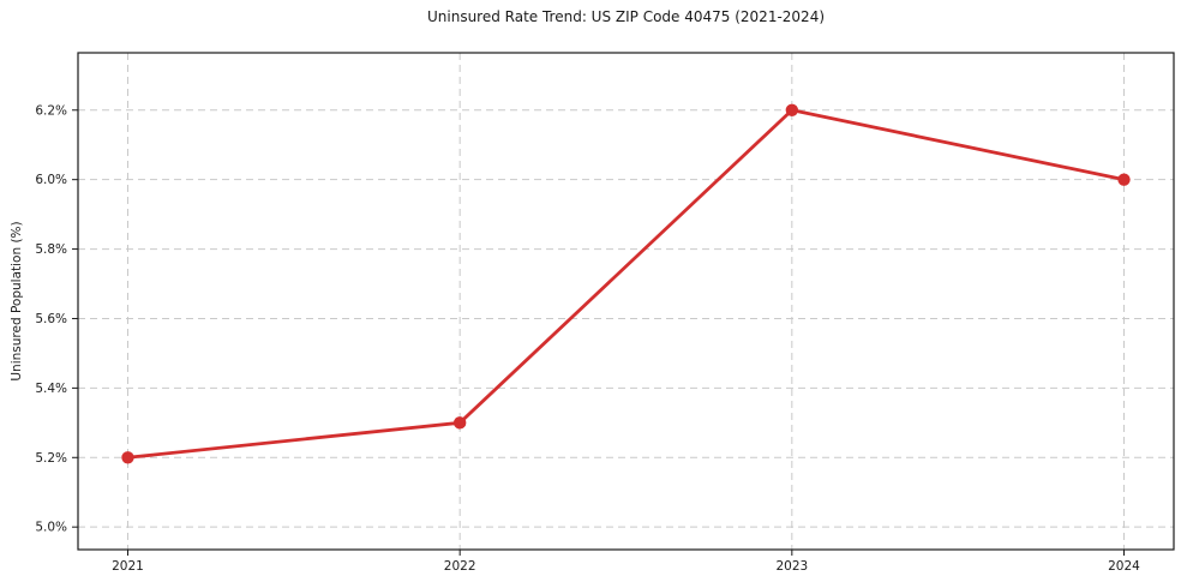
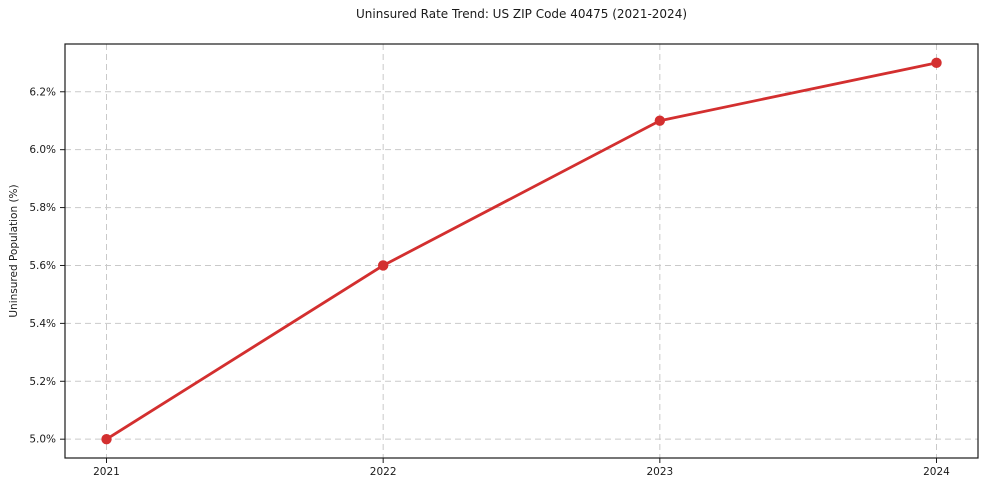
2021: 5.2% -> 5.0%
2022: 5.3% -> 5.6%
2023: 6.2% -> 6.1%
2024: 6.0% -> 6.3%
